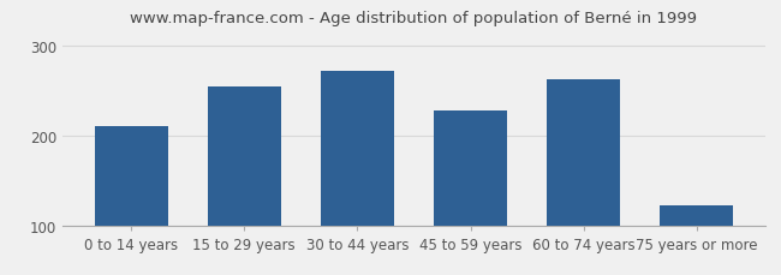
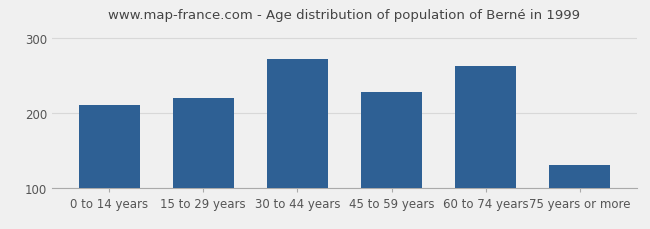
15 to 29 years: 254 -> 220
75 years or more: 122 -> 130
